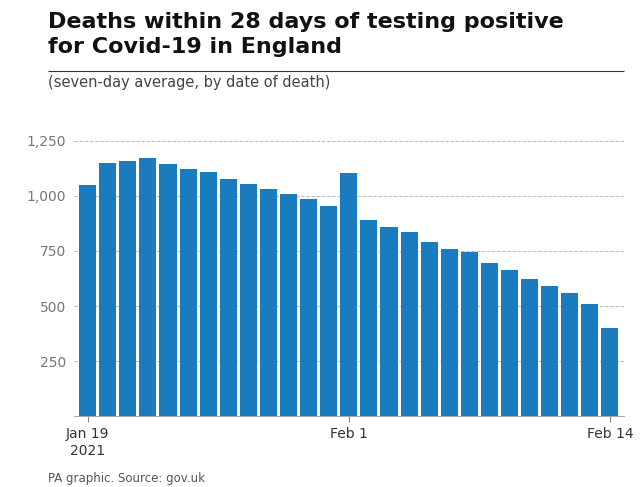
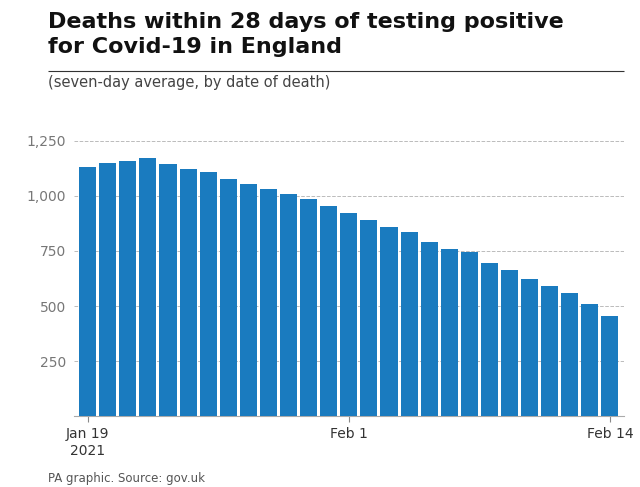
Jan 19 2021: 1,050 -> 1,130
Feb 1: 1,105 -> 920
Feb 14: 400 -> 455
